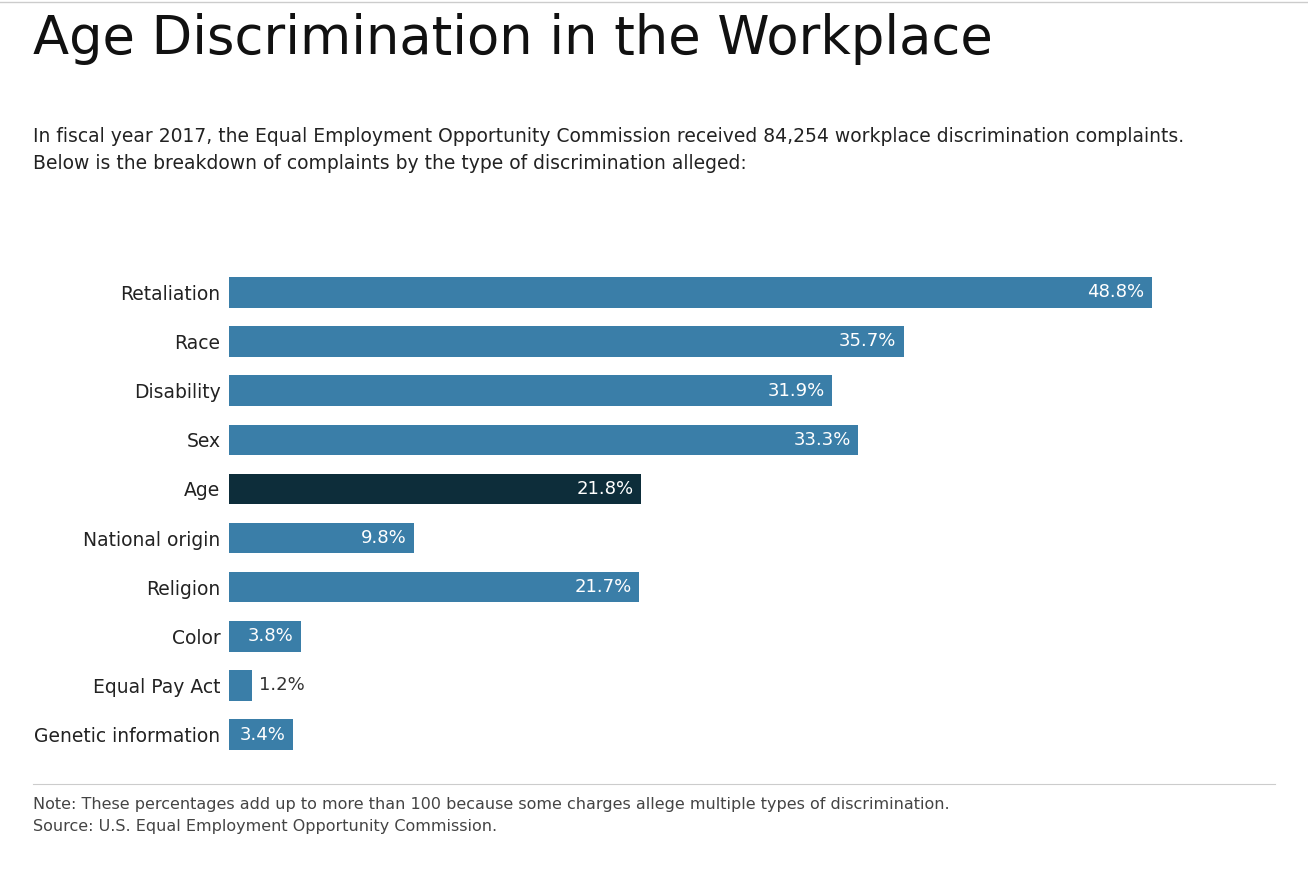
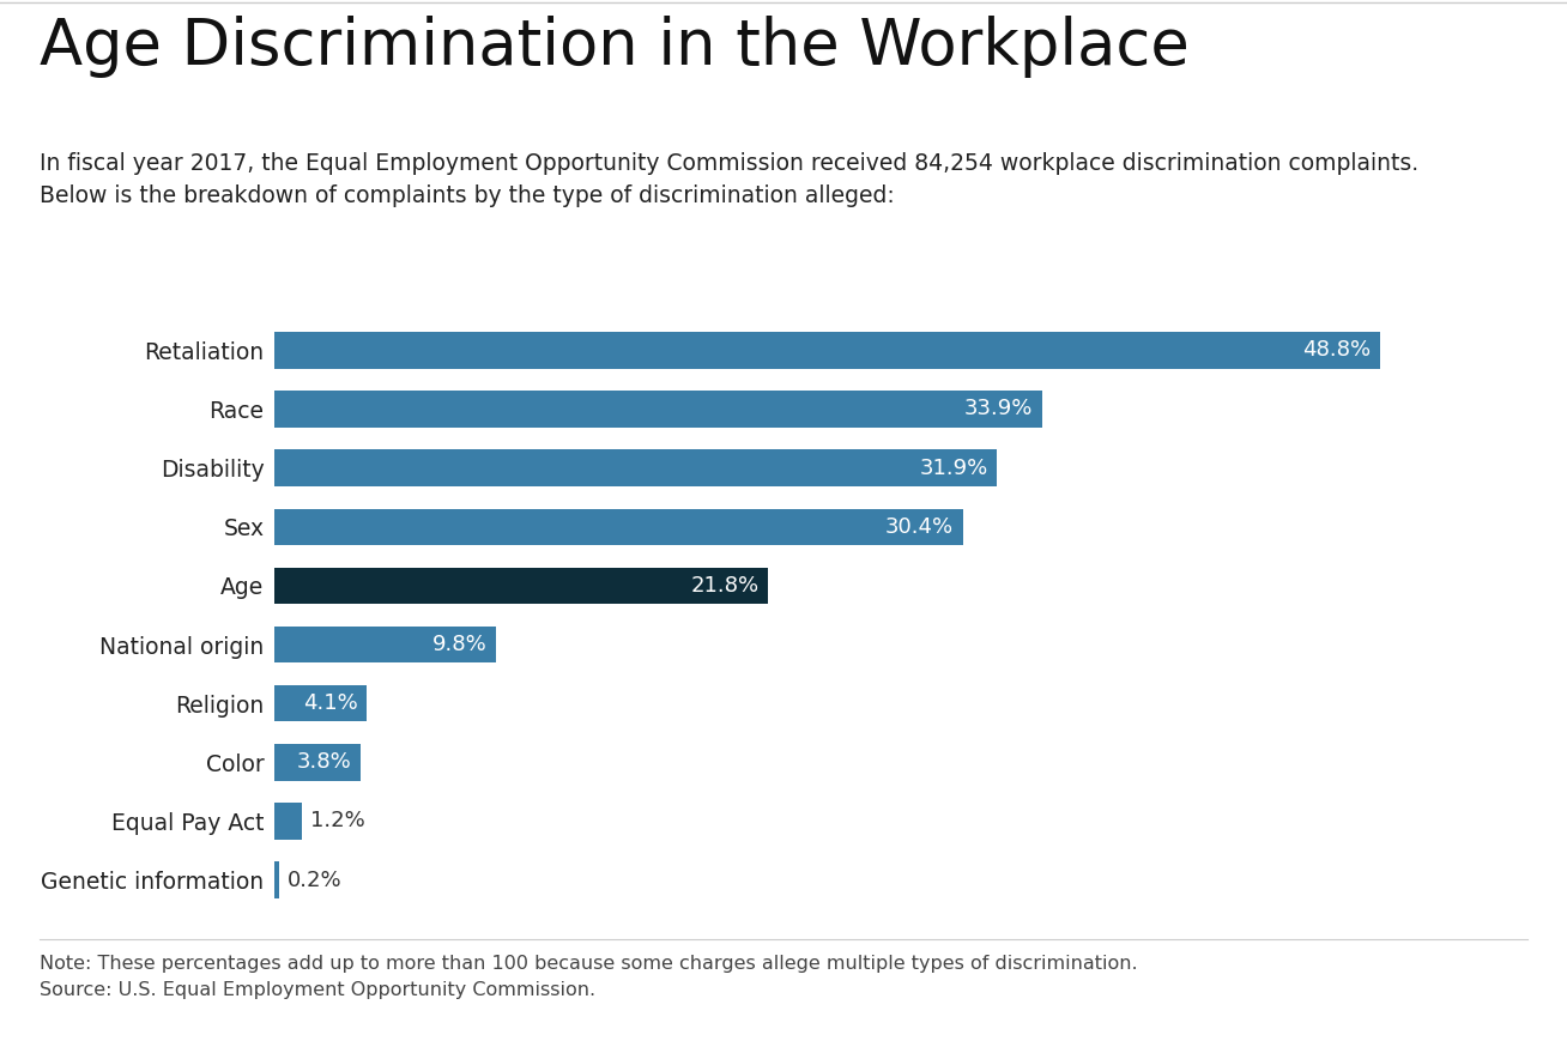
Race: 35.7% -> 33.9%
Sex: 33.3% -> 30.4%
Religion: 21.7% -> 4.1%
Genetic information: 3.4% -> 0.2%
